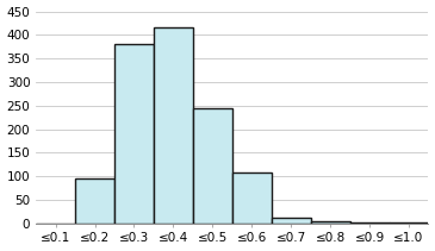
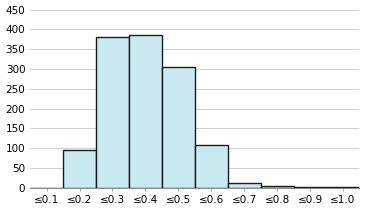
≤0.4: 415 -> 385
≤0.5: 245 -> 305
